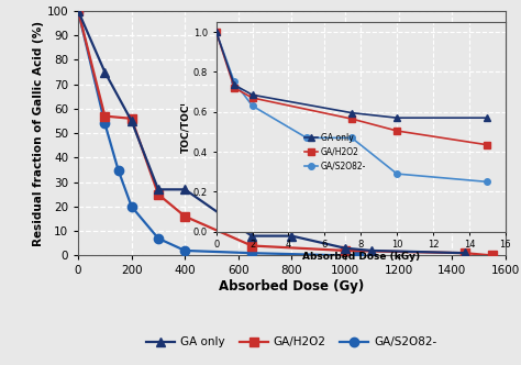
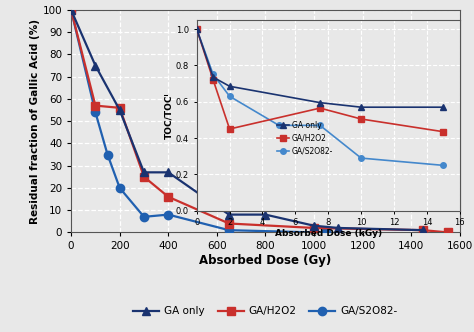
GA/S2O82-/400: 2 -> 8
GA/H2O2/2: 0.67 -> 0.45
